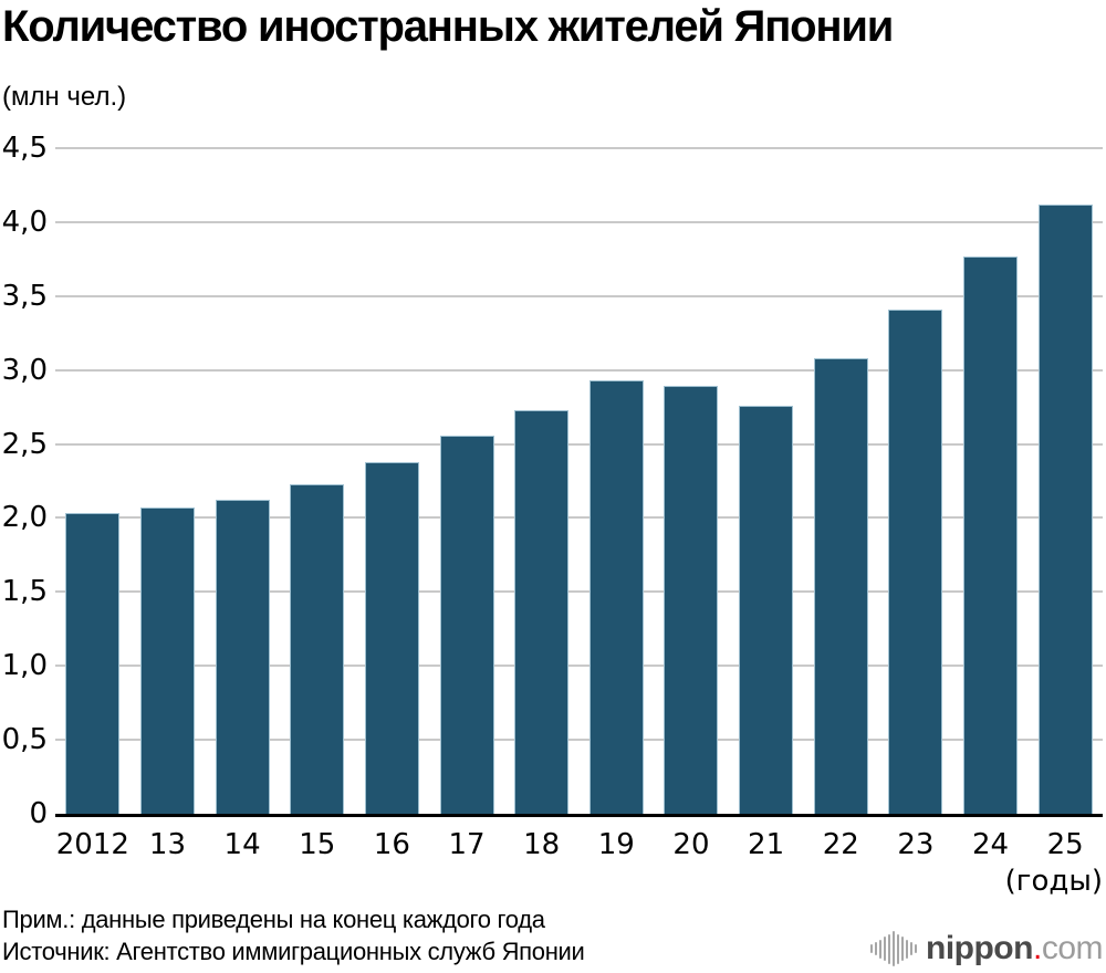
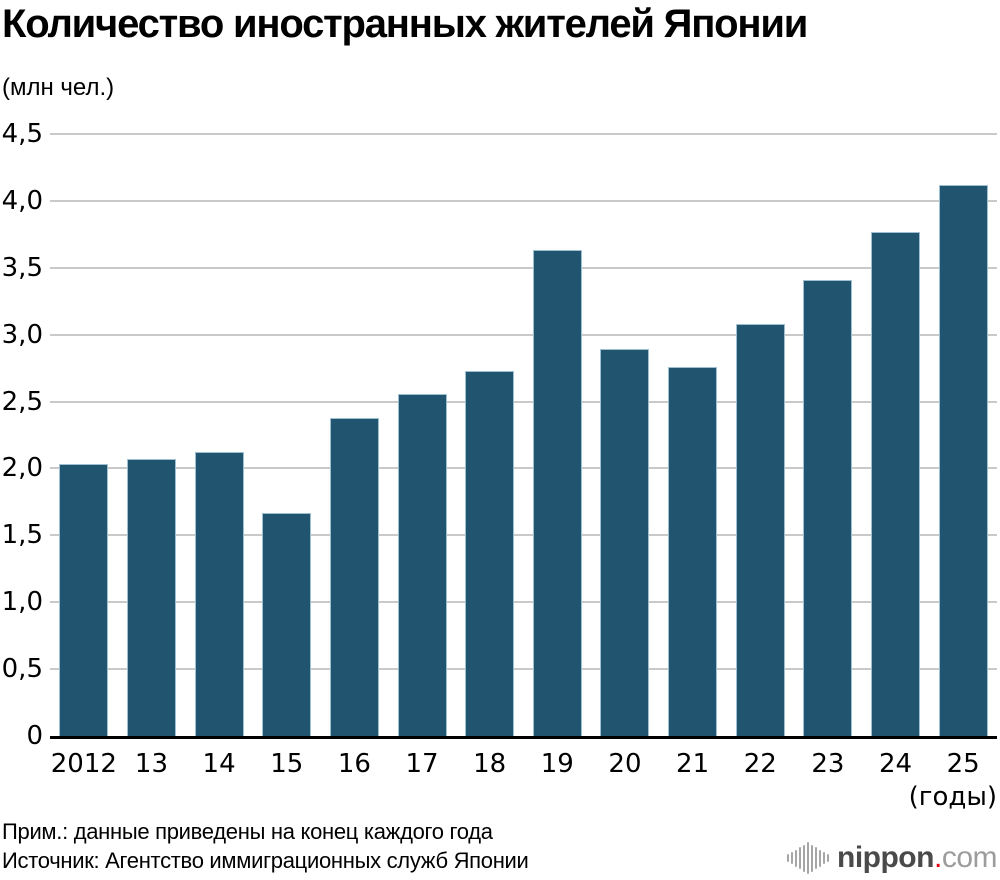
15: 2,23 -> 1,67
19: 2,93 -> 3,63
